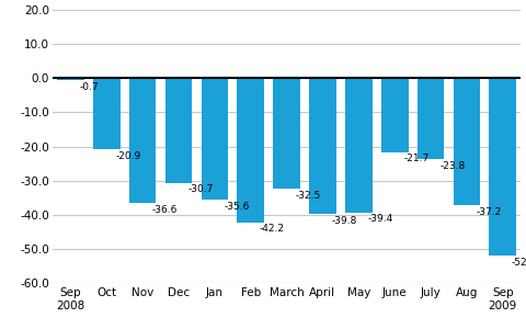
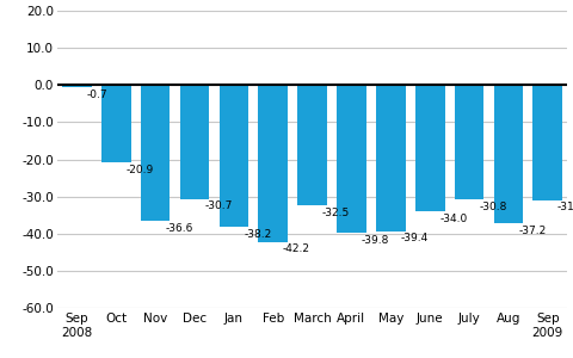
Jan: -35.6 -> -38.2
June: -21.7 -> -34.0
July: -23.8 -> -30.8
Sep 2009: -52.0 -> -31.0
